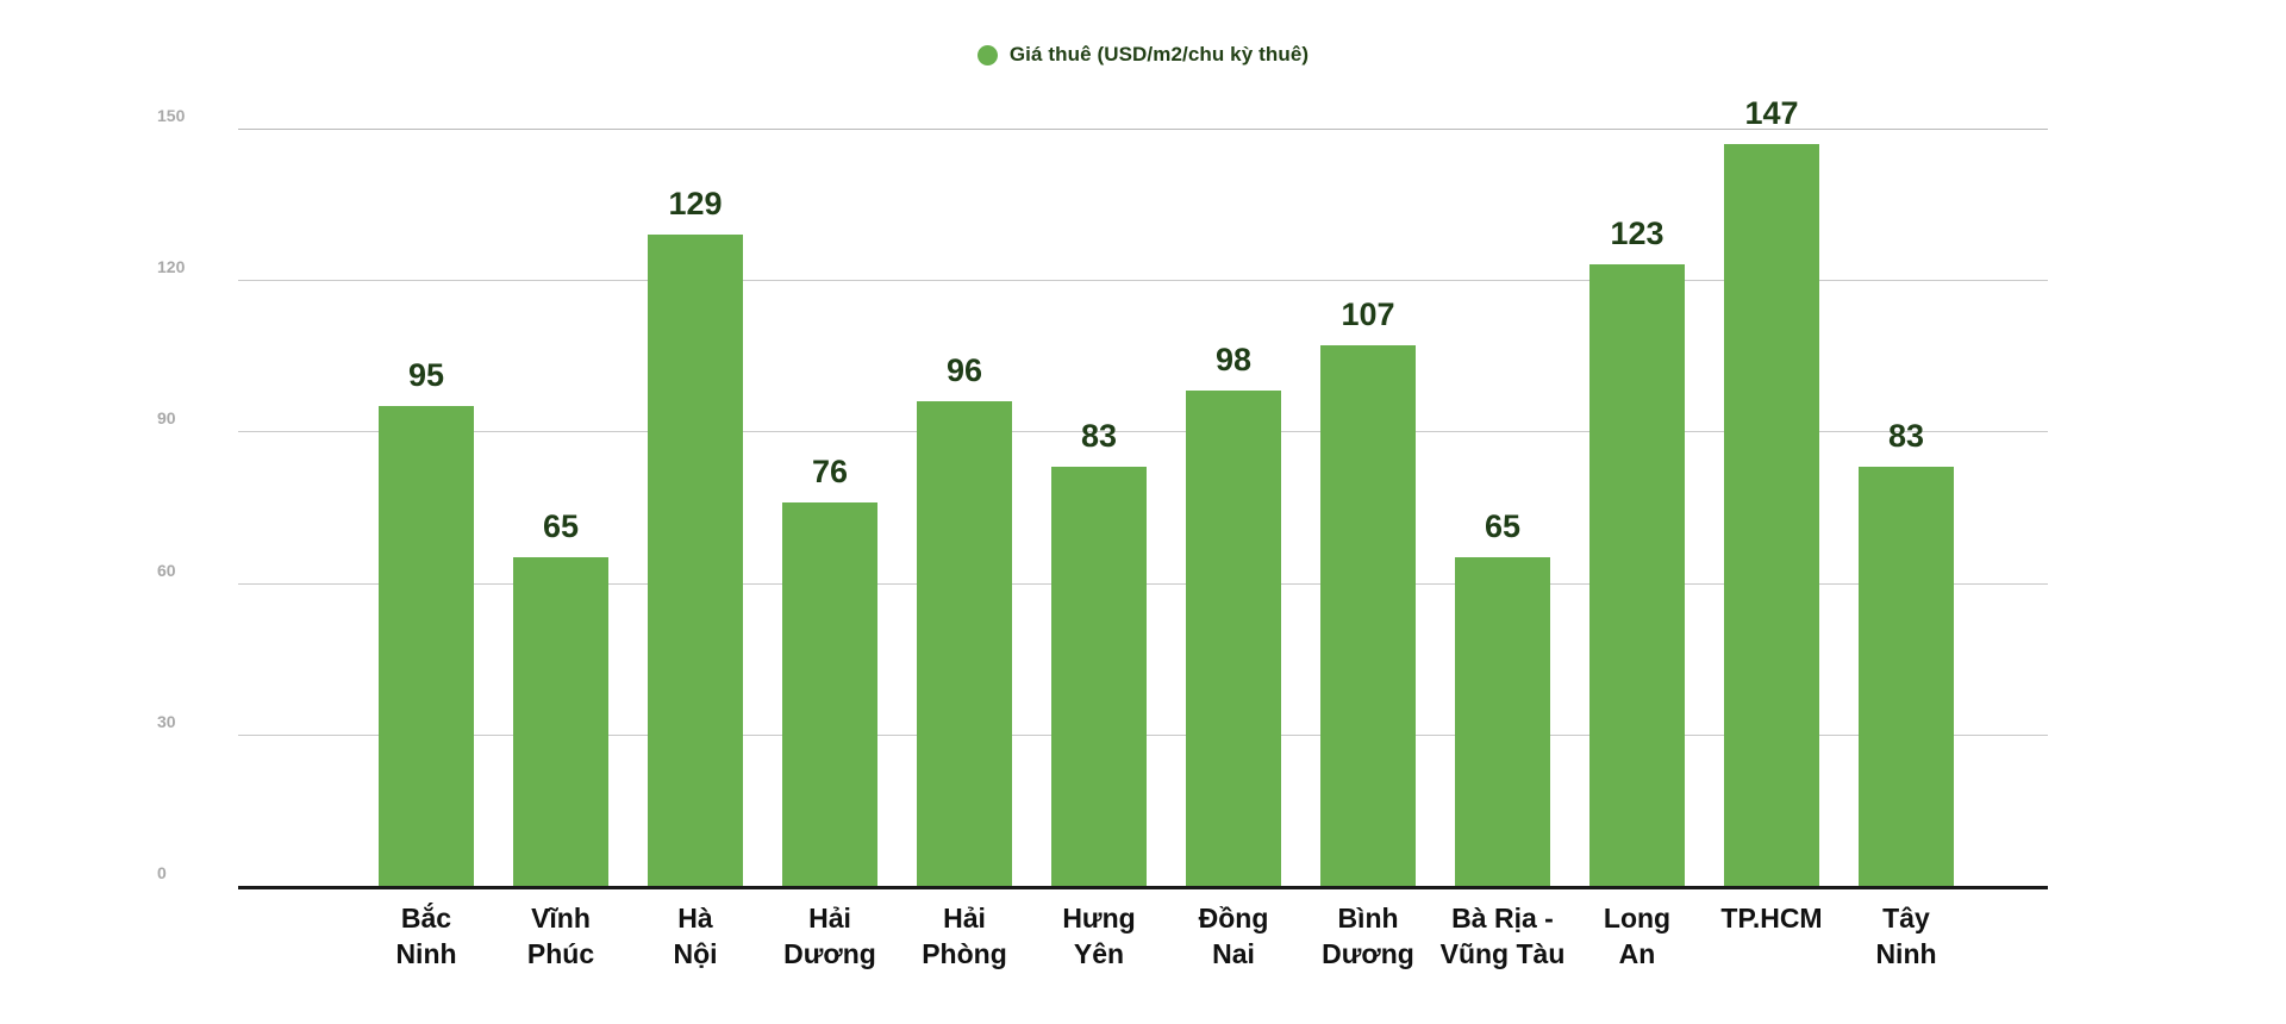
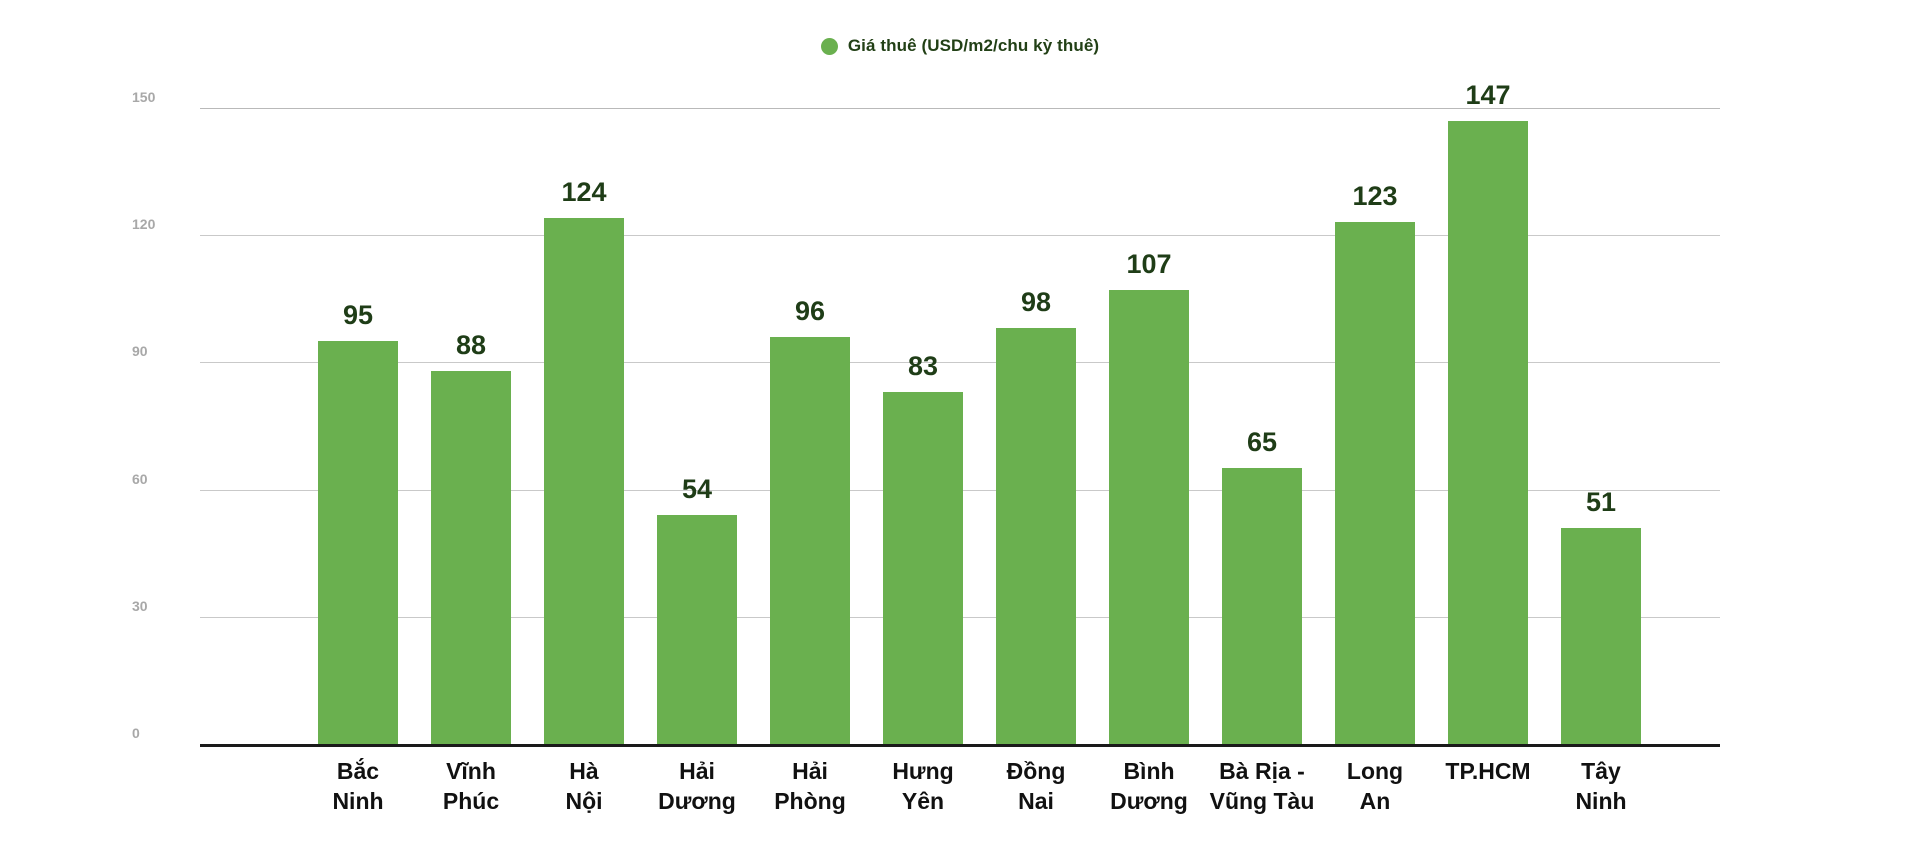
Vĩnh Phúc: 65 -> 88
Hà Nội: 129 -> 124
Hải Dương: 76 -> 54
Tây Ninh: 83 -> 51
